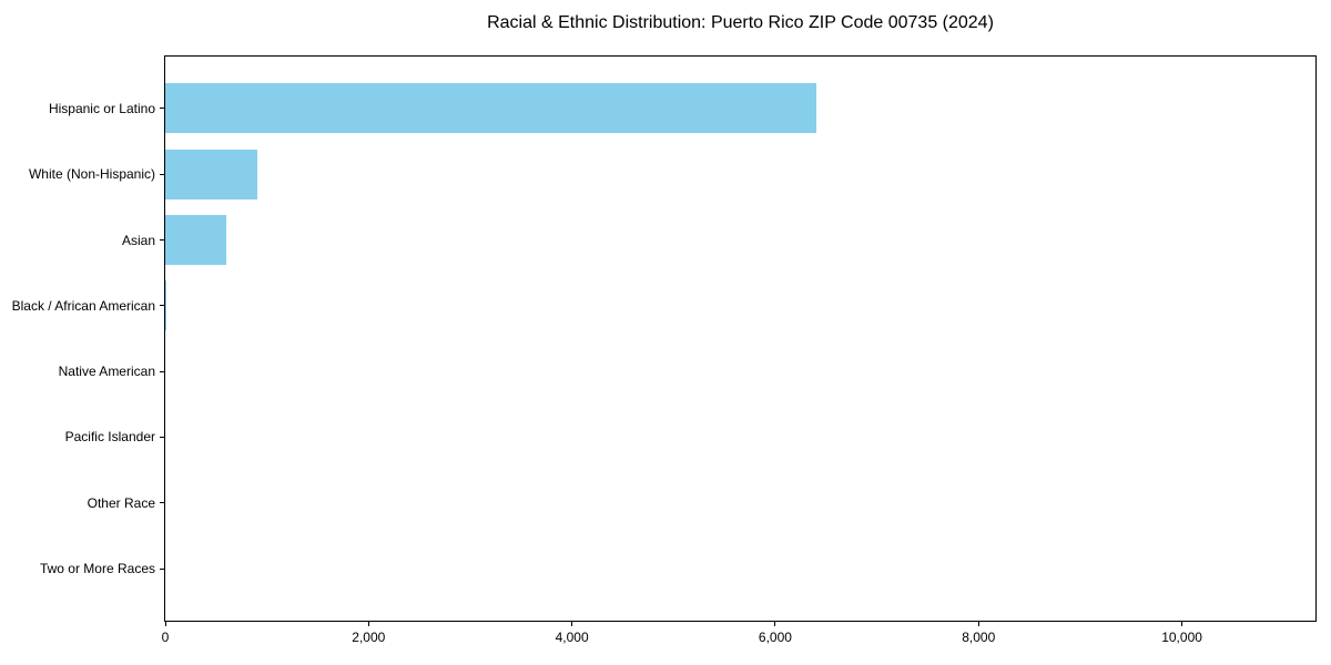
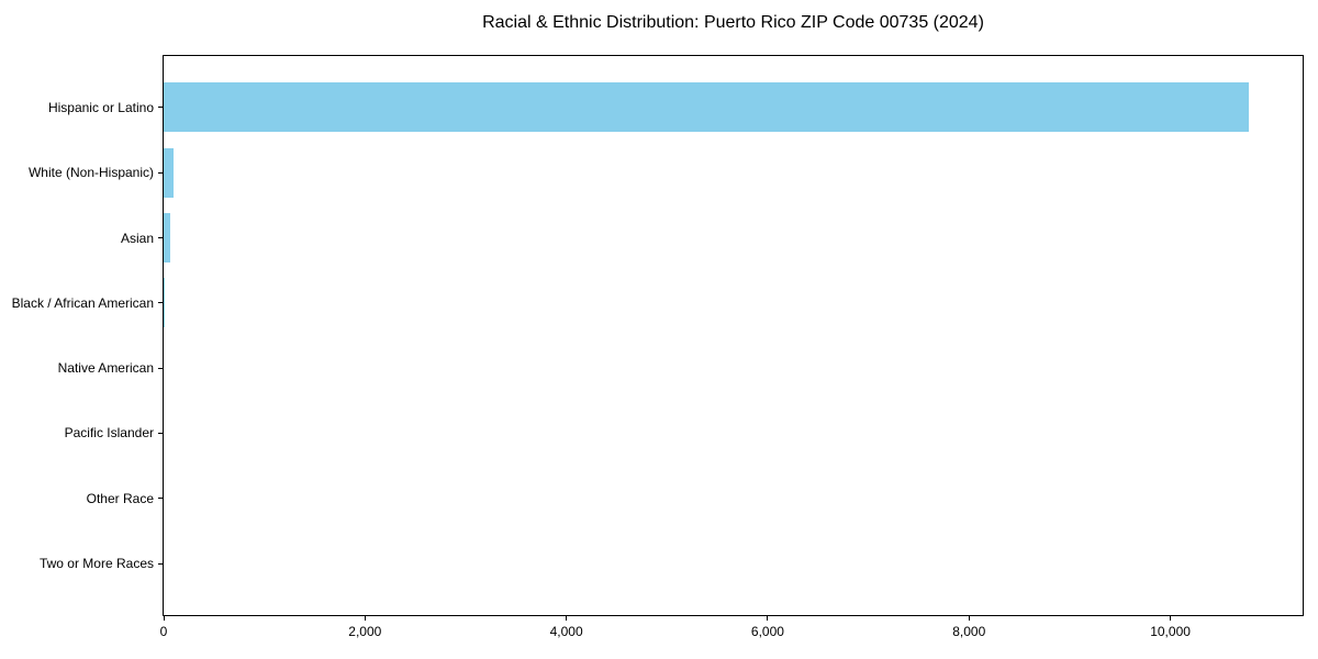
Hispanic or Latino: 6400 -> 10800
White (Non-Hispanic): 900 -> 100
Asian: 600 -> 100
